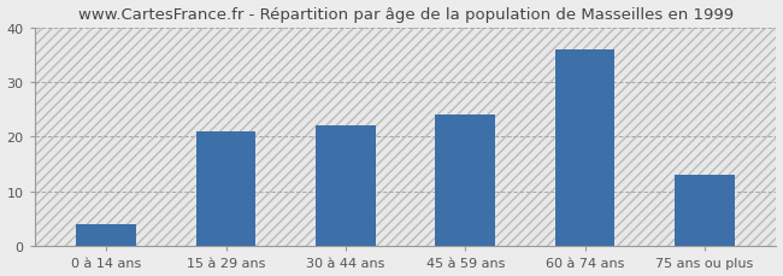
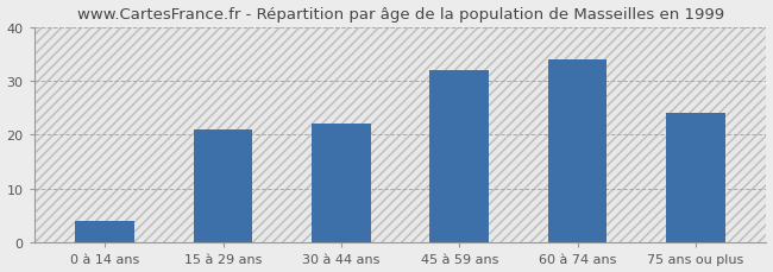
45 à 59 ans: 24 -> 32
60 à 74 ans: 36 -> 34
75 ans ou plus: 13 -> 24
